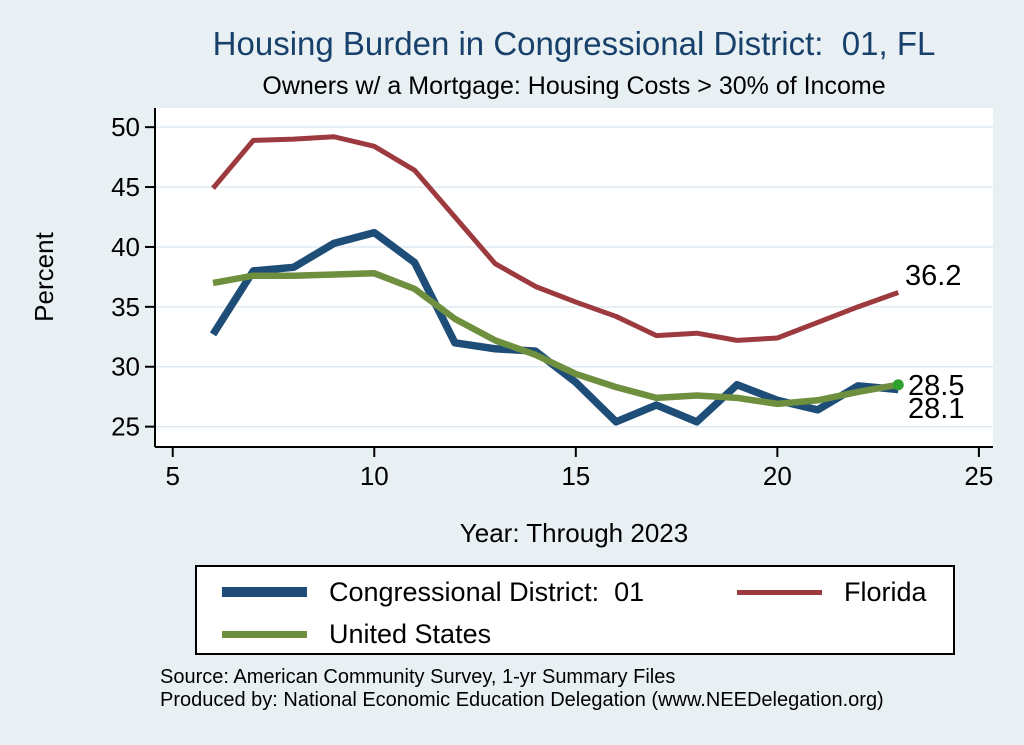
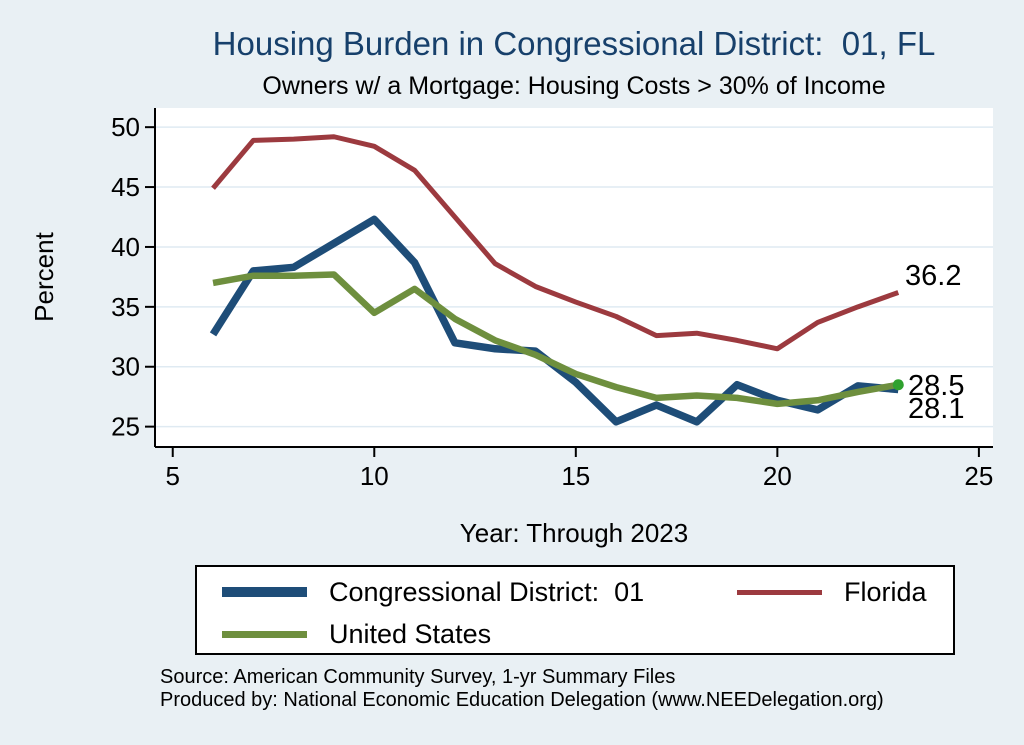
Congressional District: 01/10: 41.2 -> 42.3
United States/10: 37.8 -> 34.5
Florida/20: 32.4 -> 31.5
